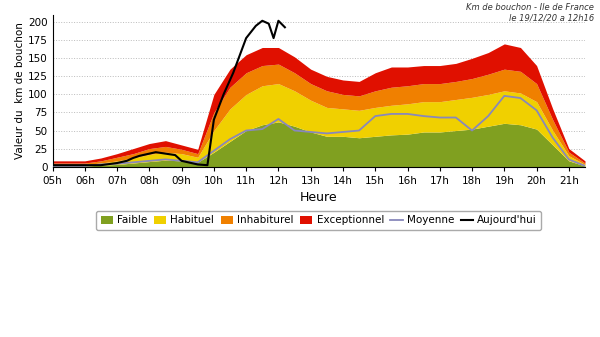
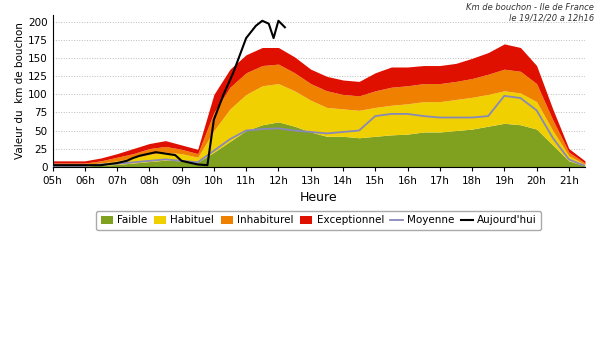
Moyenne/12h: 66 -> 53
Moyenne/18h: 50 -> 68
